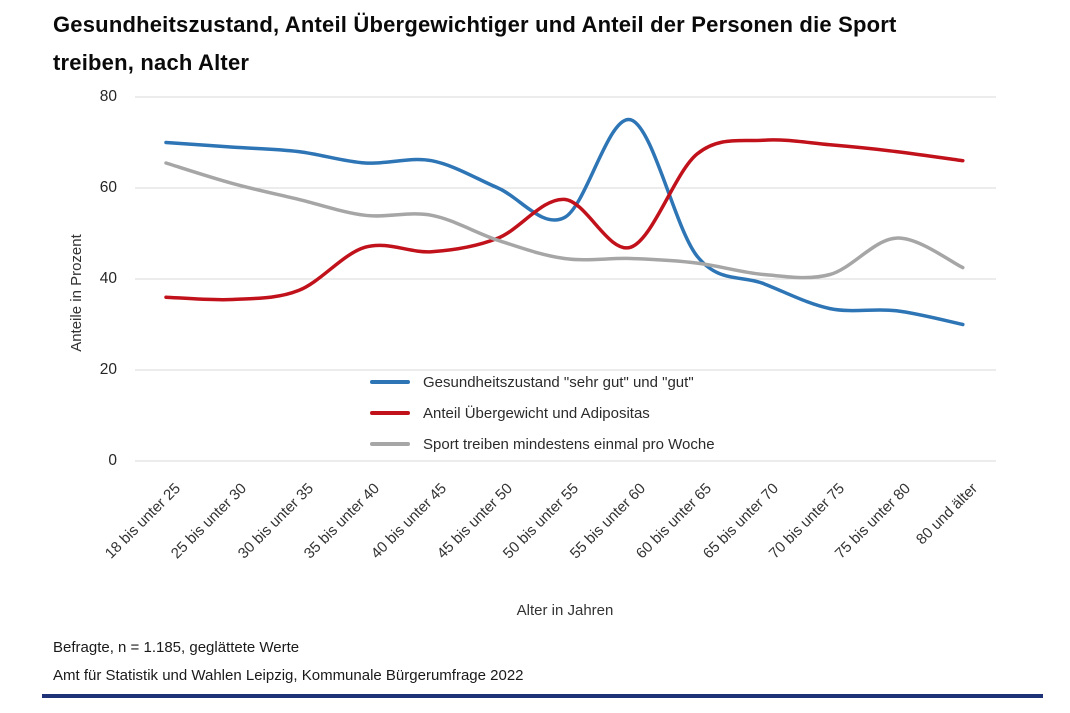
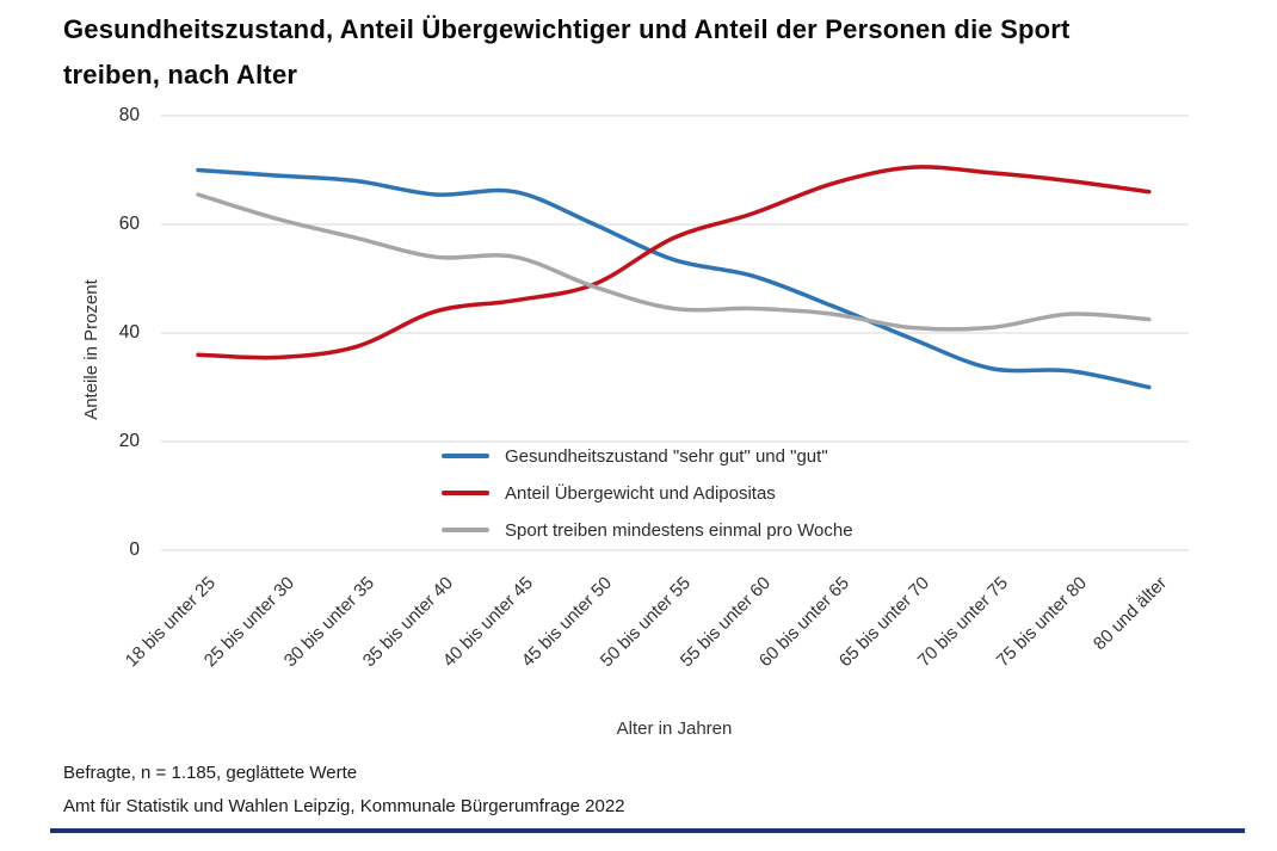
Anteil Übergewicht und Adipositas/35 bis unter 40: 47 -> 44
Gesundheitszustand "sehr gut" und "gut"/55 bis unter 60: 75 -> 50
Anteil Übergewicht und Adipositas/55 bis unter 60: 47 -> 62
Sport treiben mindestens einmal pro Woche/75 bis unter 80: 49 -> 44
